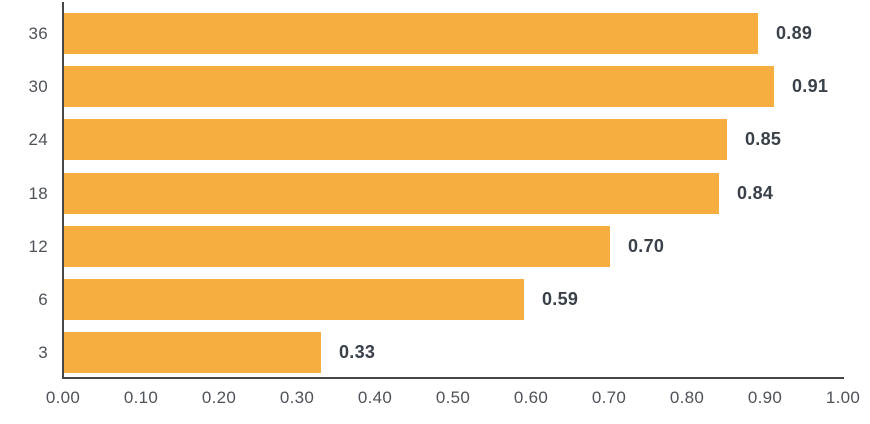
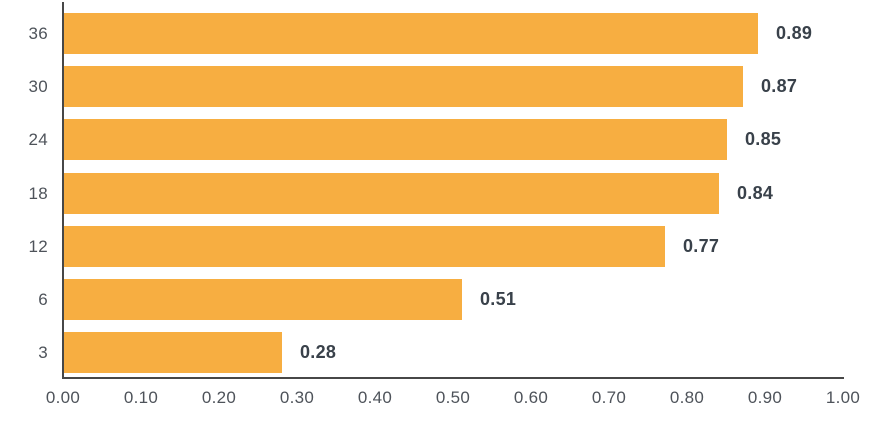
30: 0.91 -> 0.87
12: 0.70 -> 0.77
6: 0.59 -> 0.51
3: 0.33 -> 0.28
